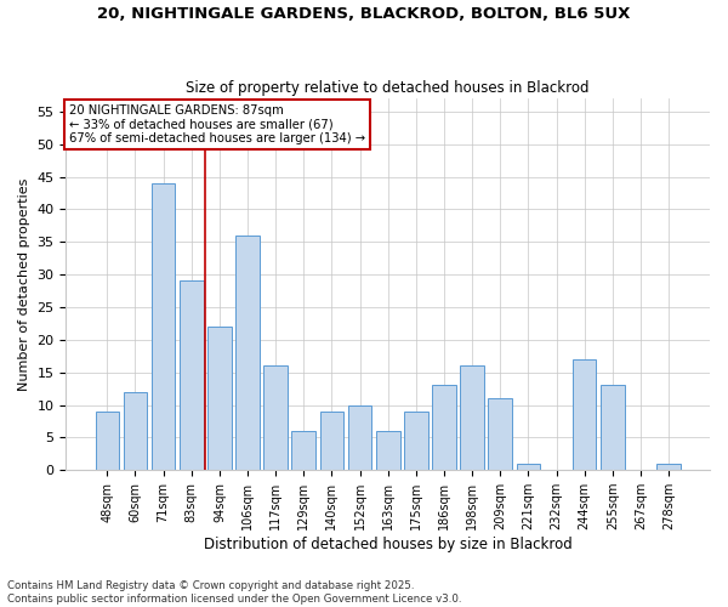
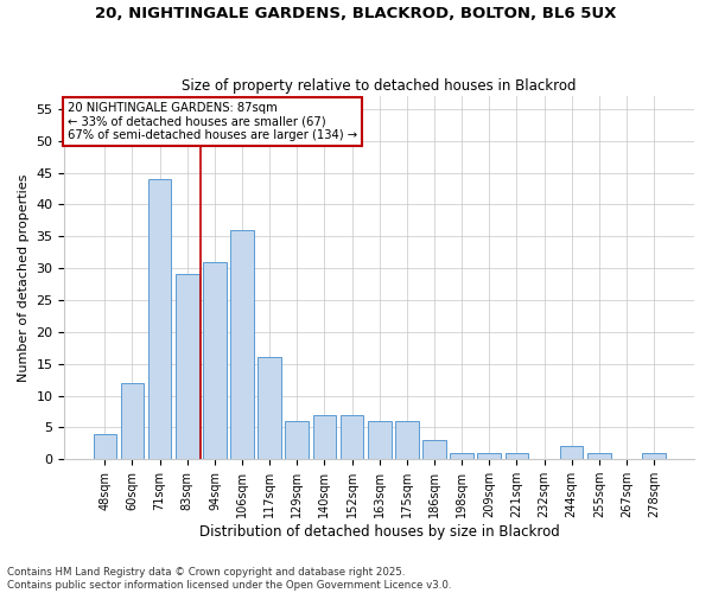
48sqm: 9 -> 4
94sqm: 22 -> 31
140sqm: 9 -> 7
152sqm: 10 -> 7
175sqm: 9 -> 6
186sqm: 13 -> 3
198sqm: 16 -> 1
209sqm: 11 -> 1
244sqm: 17 -> 2
255sqm: 13 -> 1
